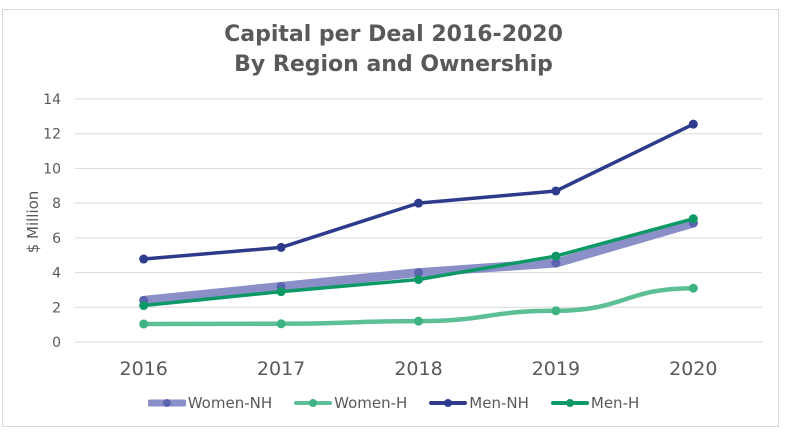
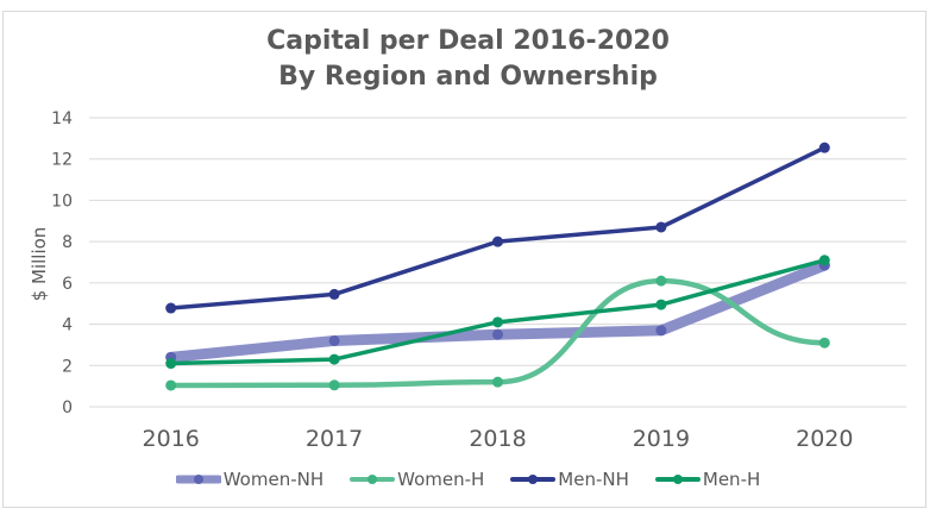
Men-H/2017: 2.9 -> 2.3
Women-NH/2018: 4.0 -> 3.5
Men-H/2018: 3.6 -> 4.1
Women-NH/2019: 4.5 -> 3.7
Women-H/2019: 1.8 -> 6.1
